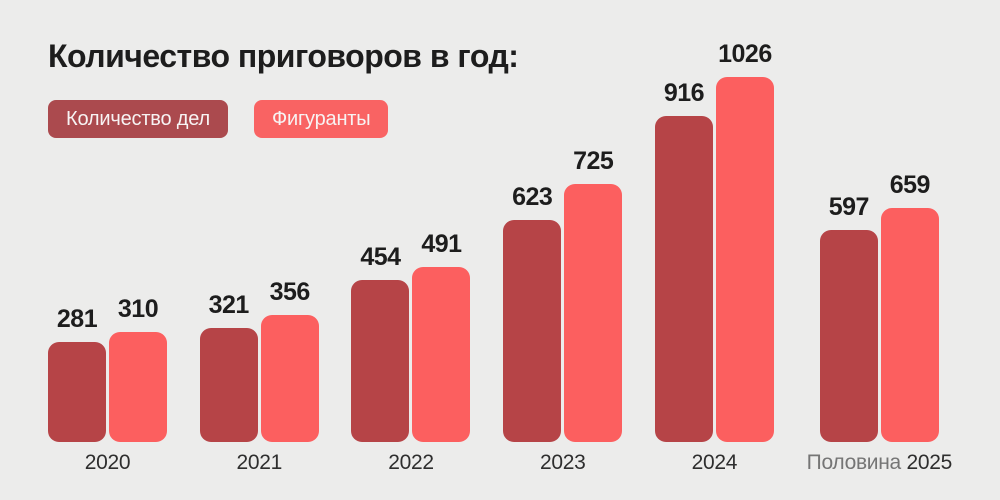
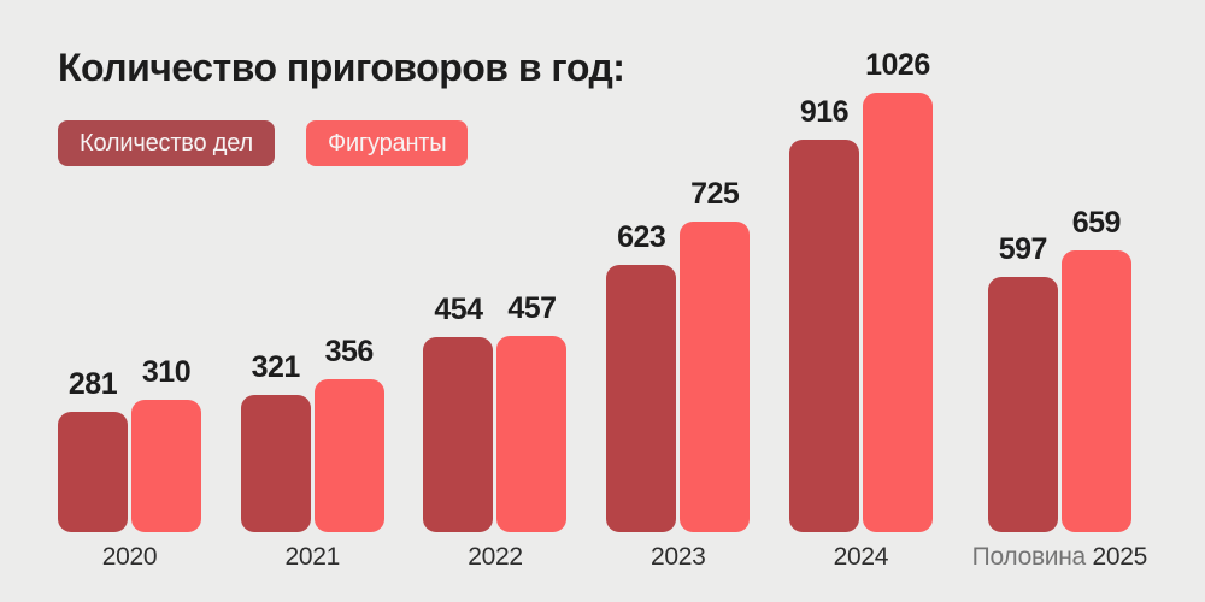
Фигуранты/2022: 491 -> 457
